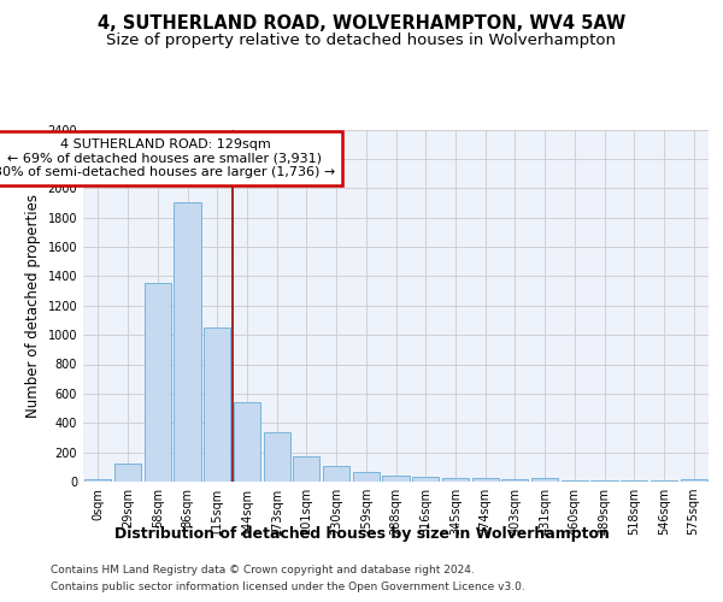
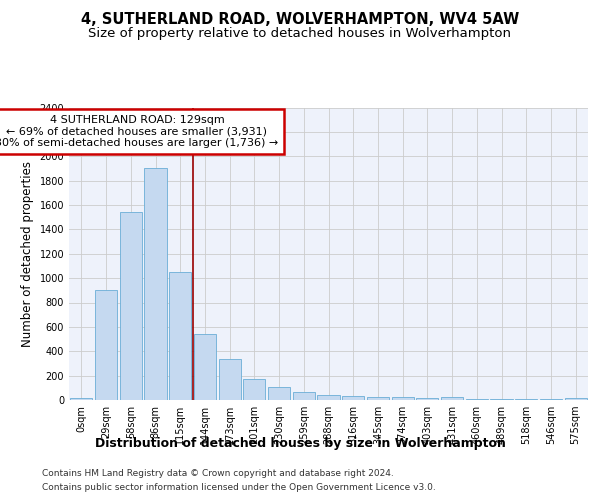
29sqm: 120 -> 900
58sqm: 1350 -> 1540
